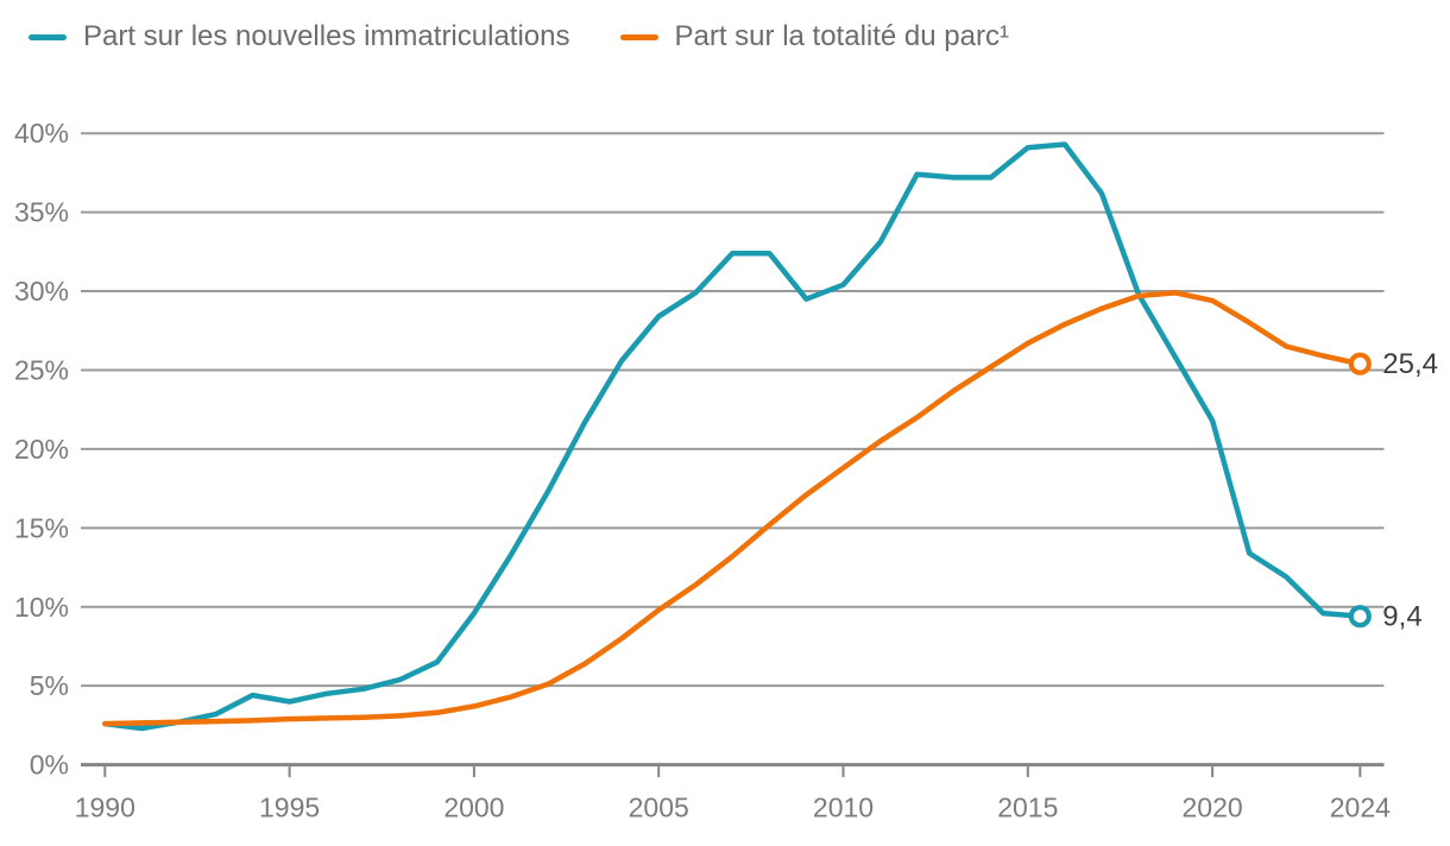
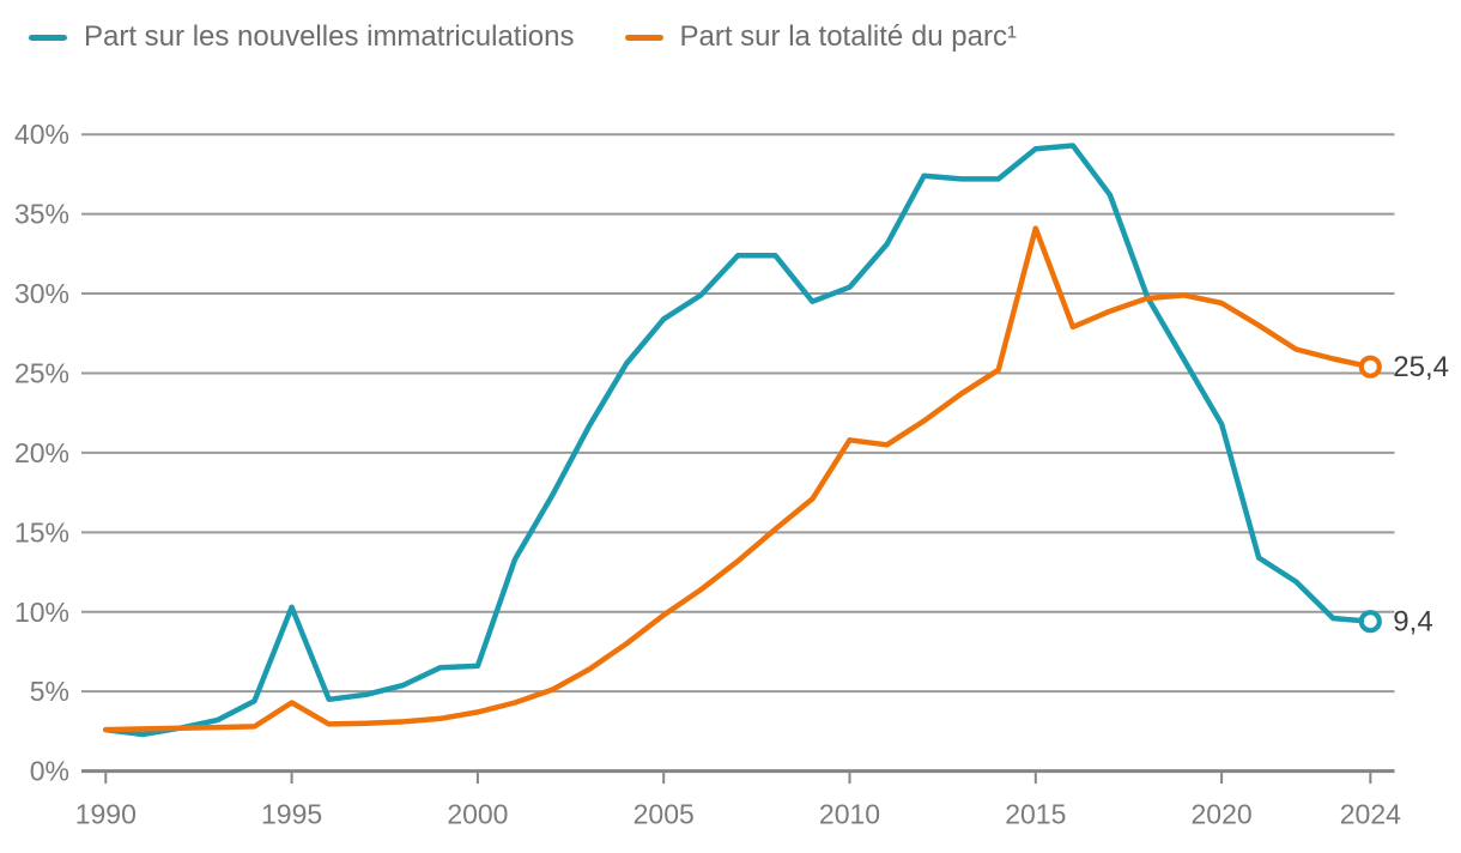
Part sur les nouvelles immatriculations/1995: 4.0% -> 10.3%
Part sur la totalité du parc¹/1995: 2.9% -> 4.3%
Part sur les nouvelles immatriculations/2000: 9.6% -> 6.6%
Part sur la totalité du parc¹/2010: 18.8% -> 20.8%
Part sur la totalité du parc¹/2015: 26.7% -> 34.1%
